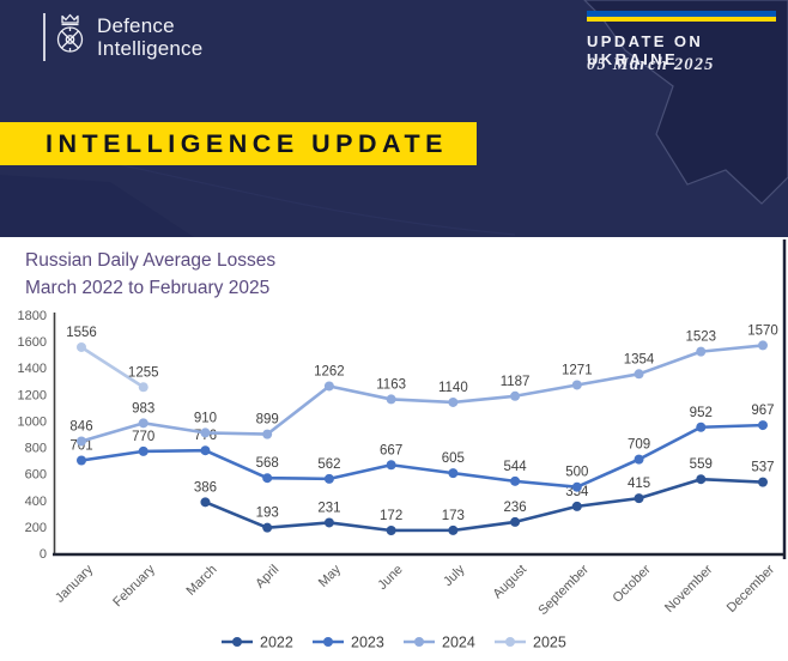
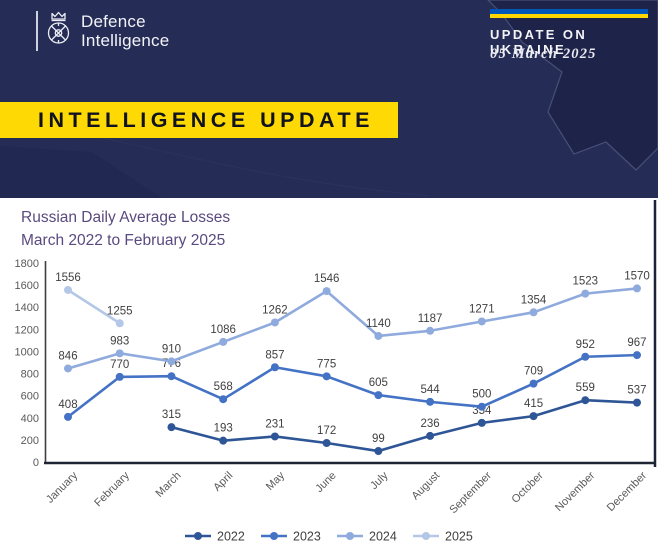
2023/January: 701 -> 408
2022/March: 386 -> 315
2024/April: 899 -> 1086
2023/May: 562 -> 857
2023/June: 667 -> 775
2024/June: 1163 -> 1546
2022/July: 173 -> 99
